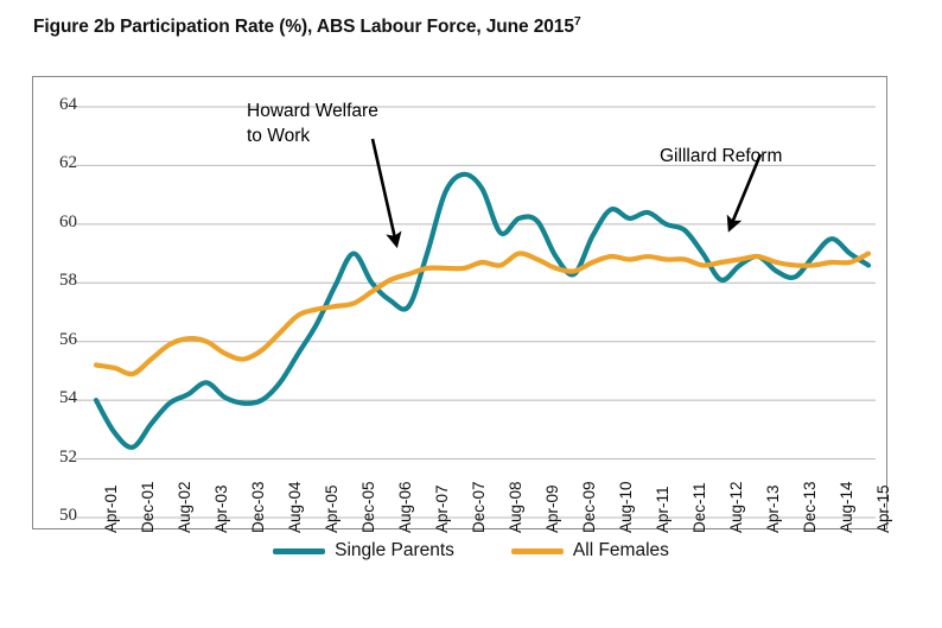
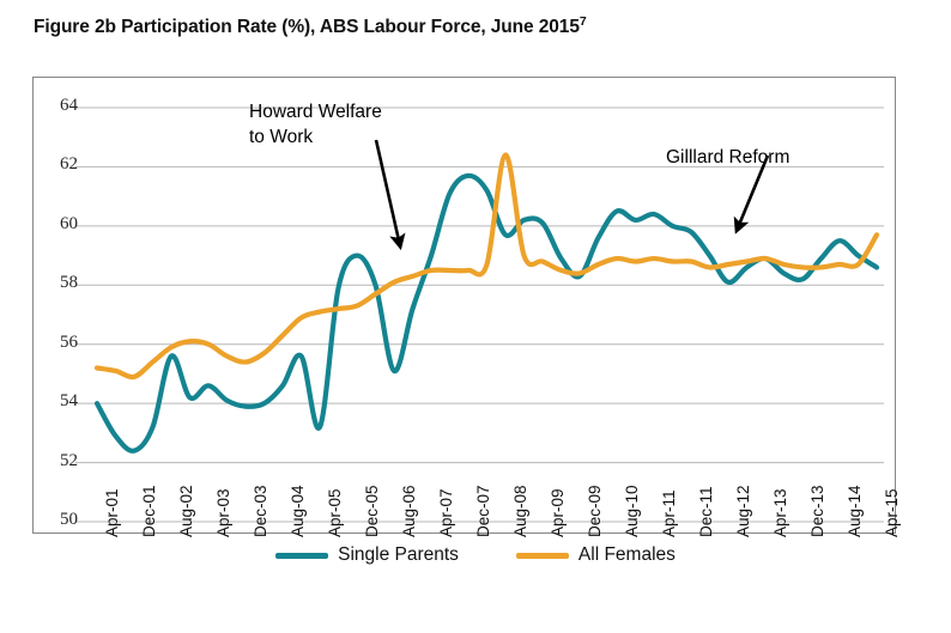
Single Parents/Aug-02: 53.9 -> 55.6
Single Parents/Apr-05: 56.6 -> 53.2
Single Parents/Aug-06: 57.4 -> 55.1
All Females/Aug-08: 58.6 -> 62.4
All Females/Apr-15: 59.0 -> 59.7
